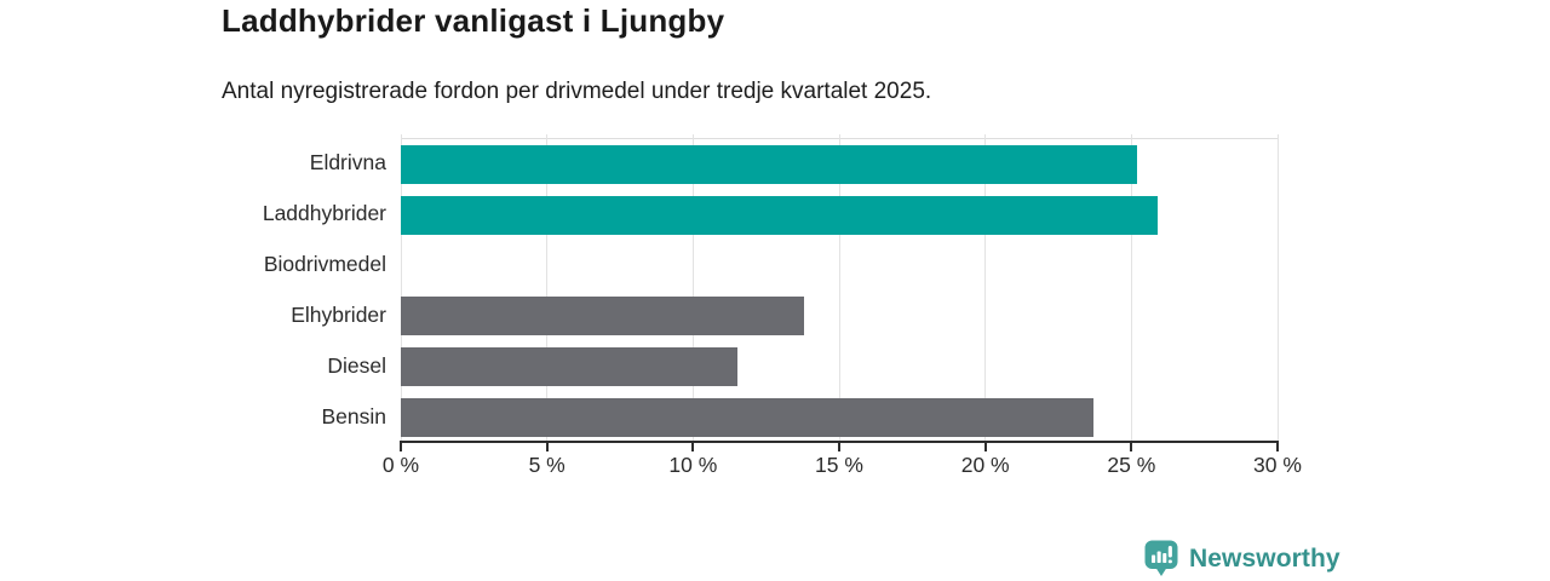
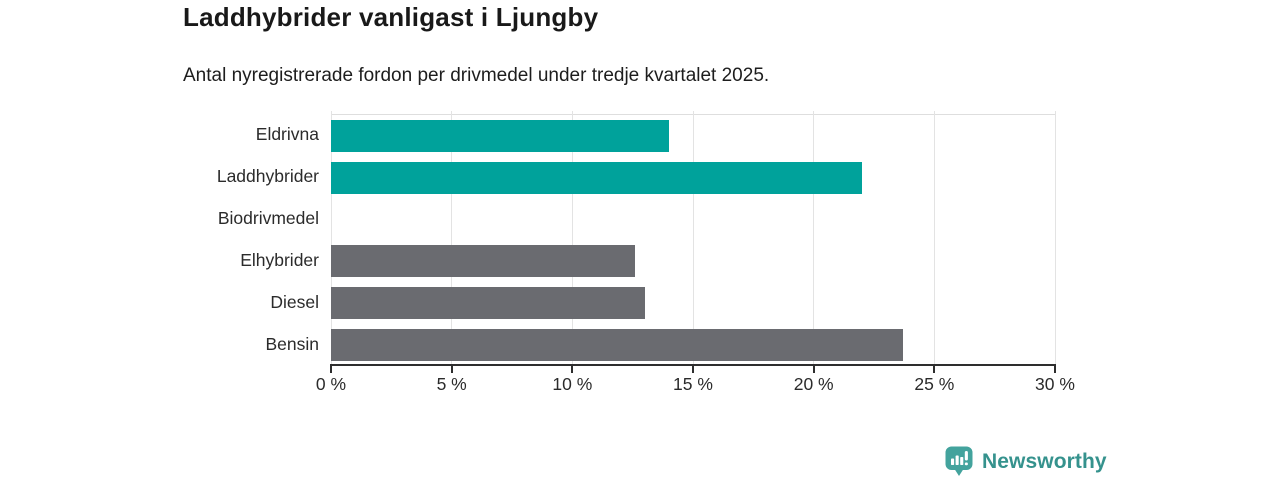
Eldrivna: 25.2% -> 14.0%
Laddhybrider: 25.9% -> 22.0%
Elhybrider: 13.8% -> 12.6%
Diesel: 11.5% -> 13.0%
